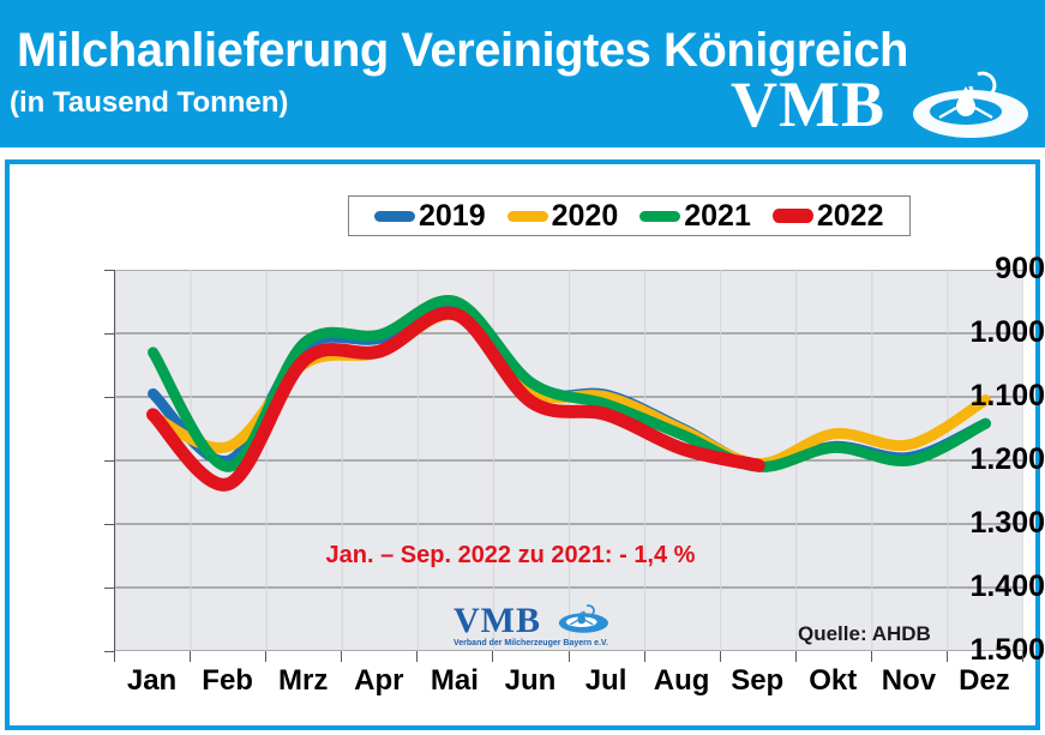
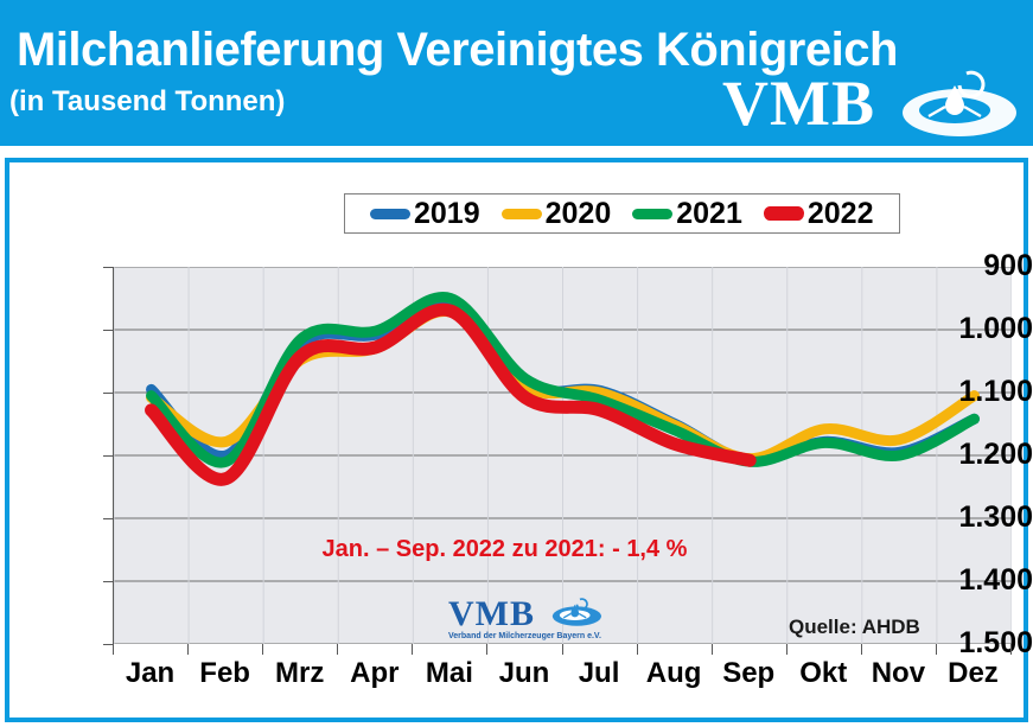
2020/Jan: 1270 -> 1290
2021/Jan: 1370 -> 1300
